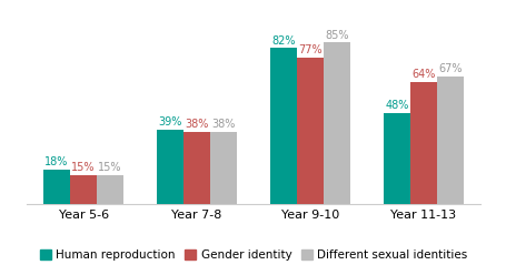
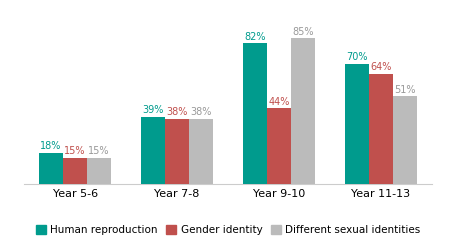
Gender identity/Year 9-10: 77% -> 44%
Human reproduction/Year 11-13: 48% -> 70%
Different sexual identities/Year 11-13: 67% -> 51%
